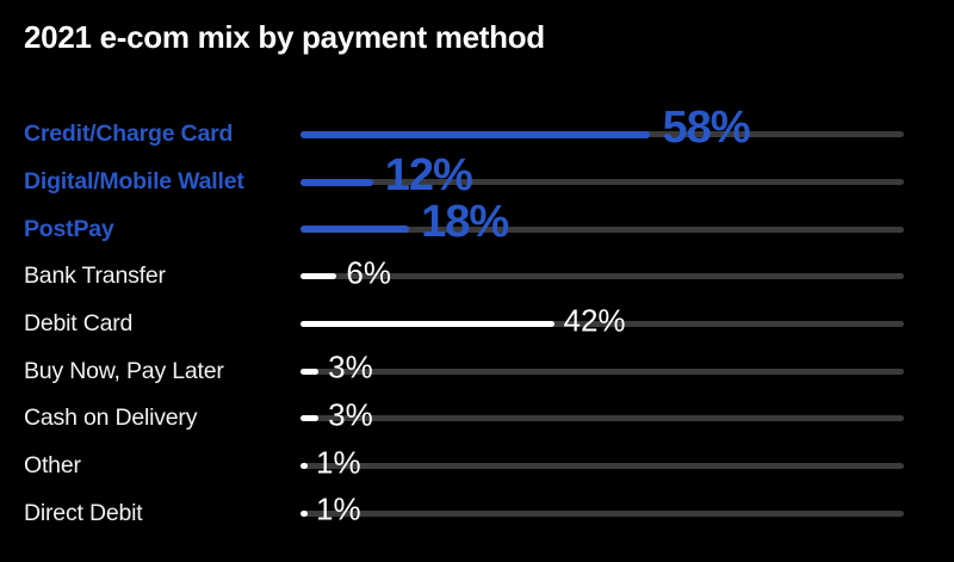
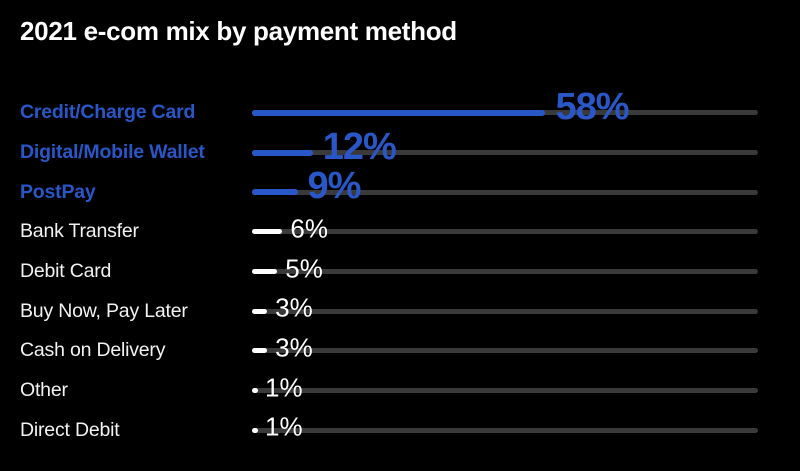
PostPay: 18% -> 9%
Debit Card: 42% -> 5%
